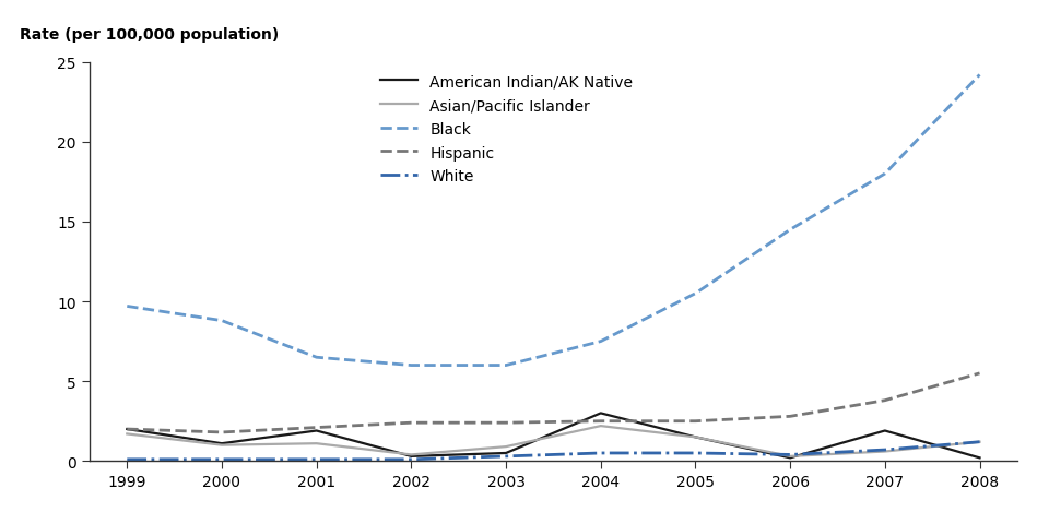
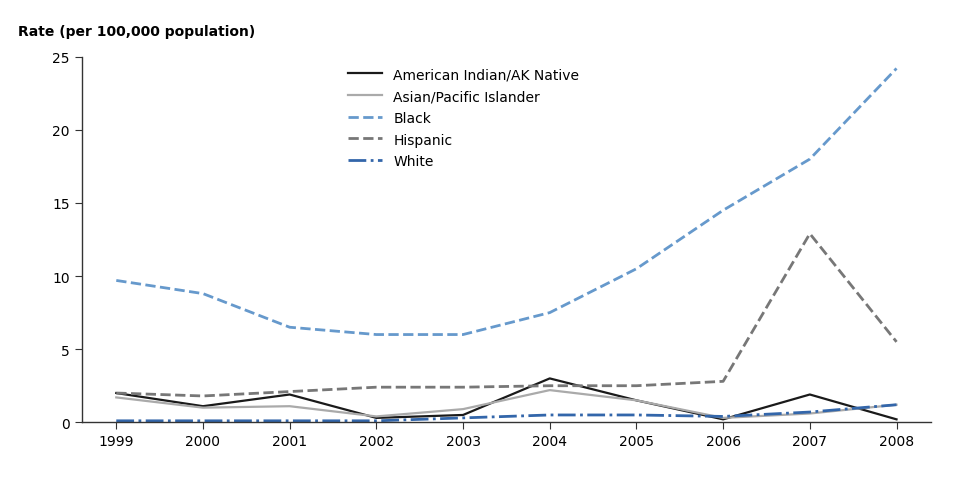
Hispanic/2007: 3.8 -> 12.9
